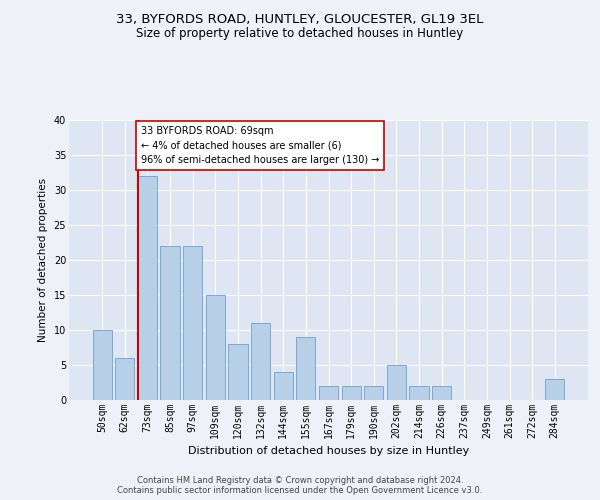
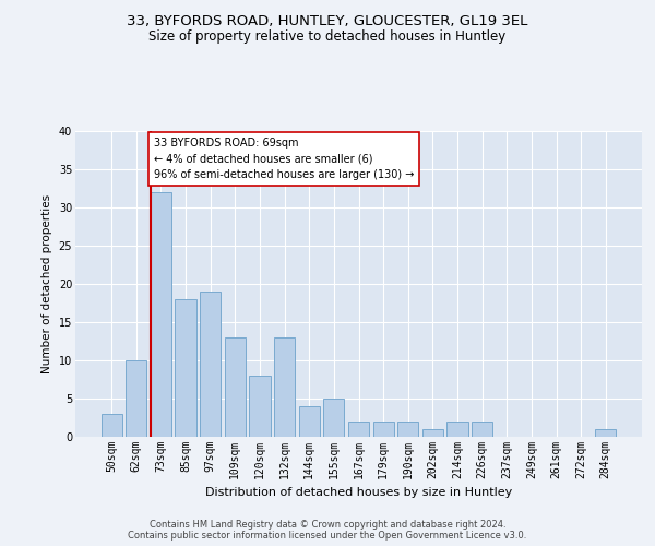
50sqm: 10 -> 3
62sqm: 6 -> 10
85sqm: 22 -> 18
97sqm: 22 -> 19
109sqm: 15 -> 13
132sqm: 11 -> 13
155sqm: 9 -> 5
202sqm: 5 -> 1
284sqm: 3 -> 1
